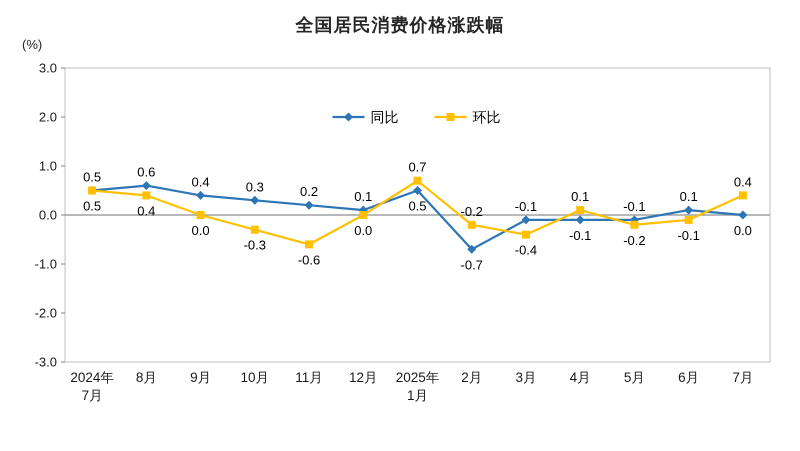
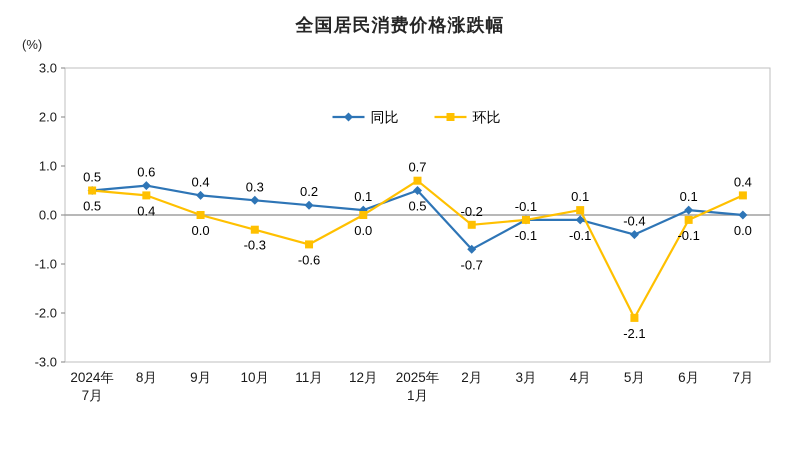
环比/3月: -0.4 -> -0.1
同比/5月: -0.1 -> -0.4
环比/5月: -0.2 -> -2.1
